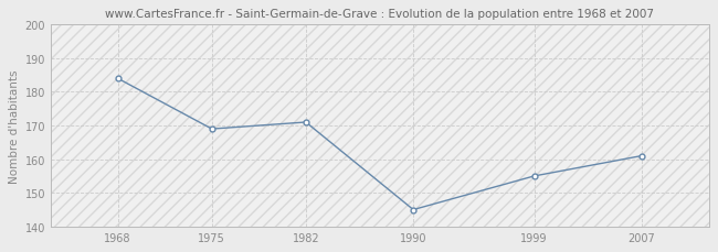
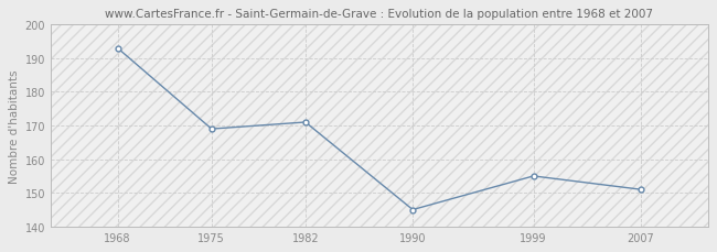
1968: 184 -> 193
2007: 161 -> 151
